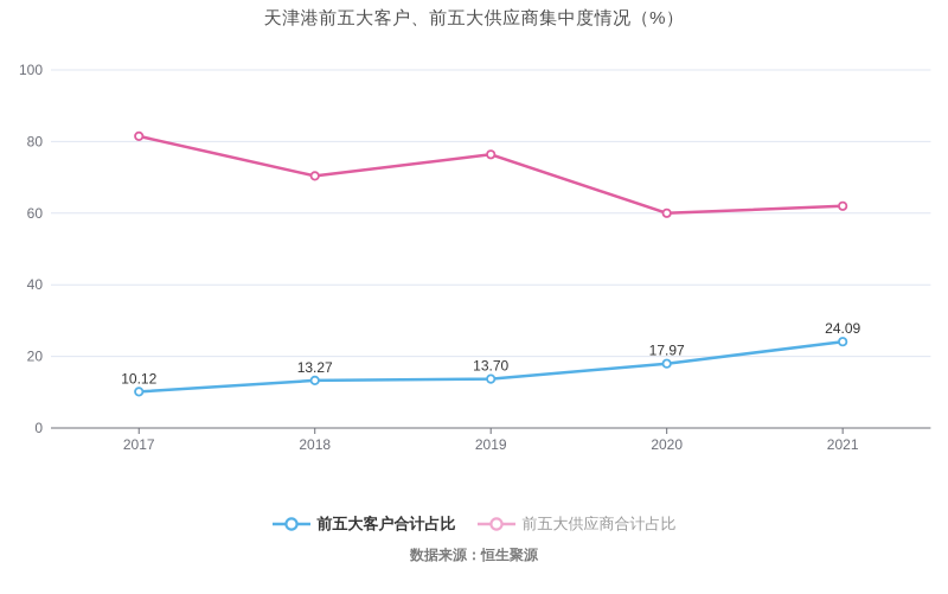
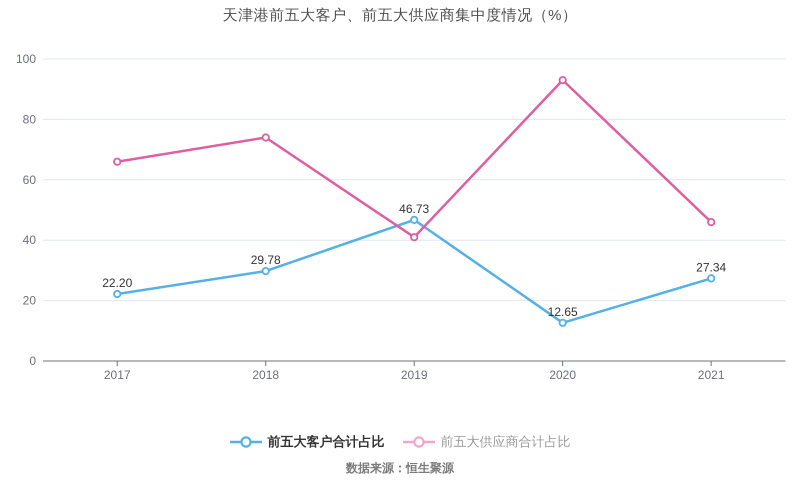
前五大客户合计占比/2017: 10.12 -> 22.20
前五大供应商合计占比/2017: 82 -> 66
前五大客户合计占比/2018: 13.27 -> 29.78
前五大供应商合计占比/2018: 70 -> 74
前五大客户合计占比/2019: 13.70 -> 46.73
前五大供应商合计占比/2019: 76 -> 41
前五大客户合计占比/2020: 17.97 -> 12.65
前五大供应商合计占比/2020: 60 -> 93
前五大客户合计占比/2021: 24.09 -> 27.34
前五大供应商合计占比/2021: 62 -> 46
